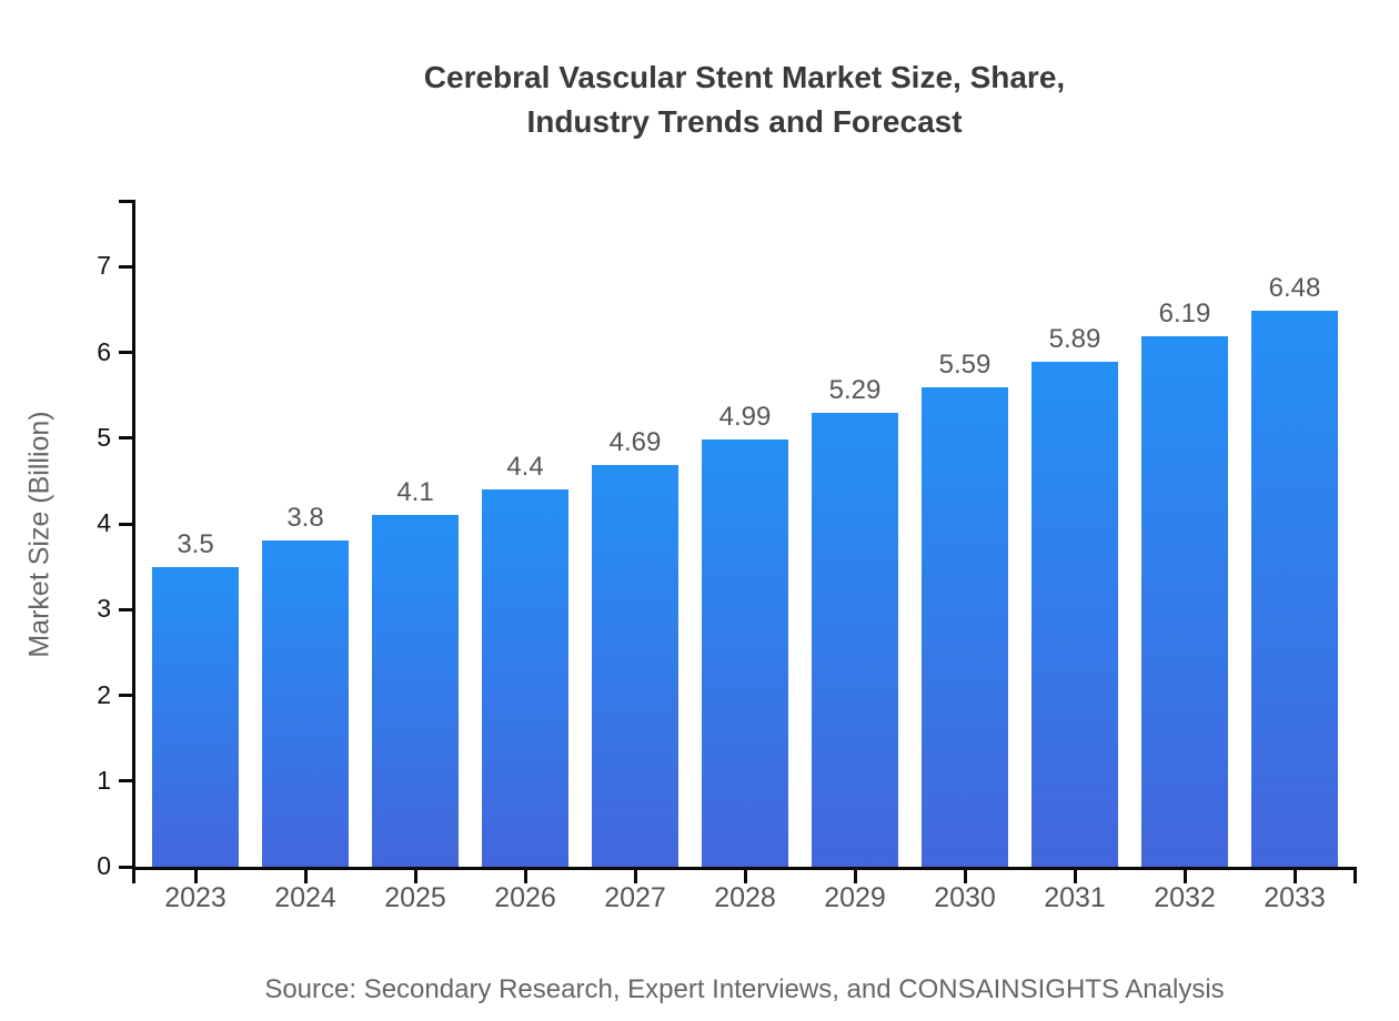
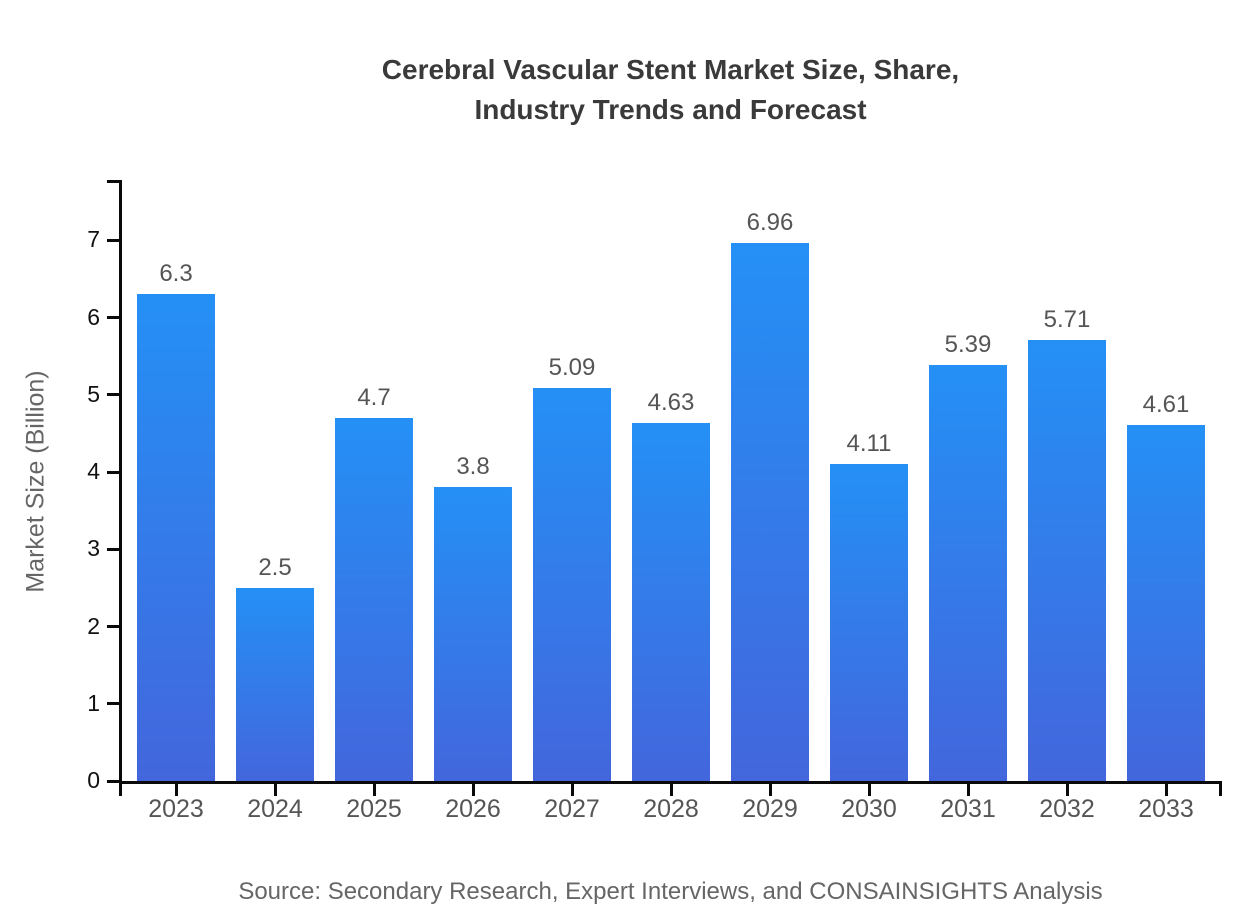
2023: 3.5 -> 6.3
2024: 3.8 -> 2.5
2025: 4.1 -> 4.7
2026: 4.4 -> 3.8
2027: 4.69 -> 5.09
2028: 4.99 -> 4.63
2029: 5.29 -> 6.96
2030: 5.59 -> 4.11
2031: 5.89 -> 5.39
2032: 6.19 -> 5.71
2033: 6.48 -> 4.61
